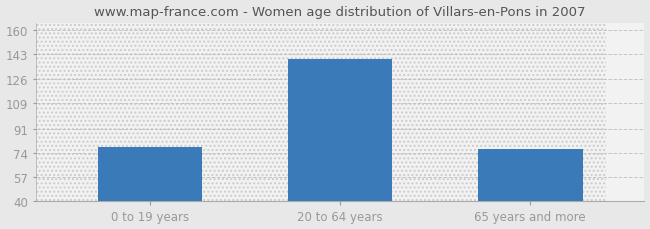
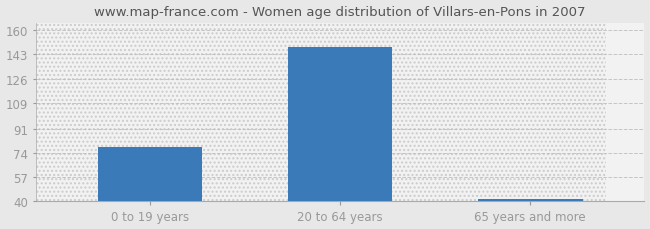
20 to 64 years: 140 -> 148
65 years and more: 77 -> 42
